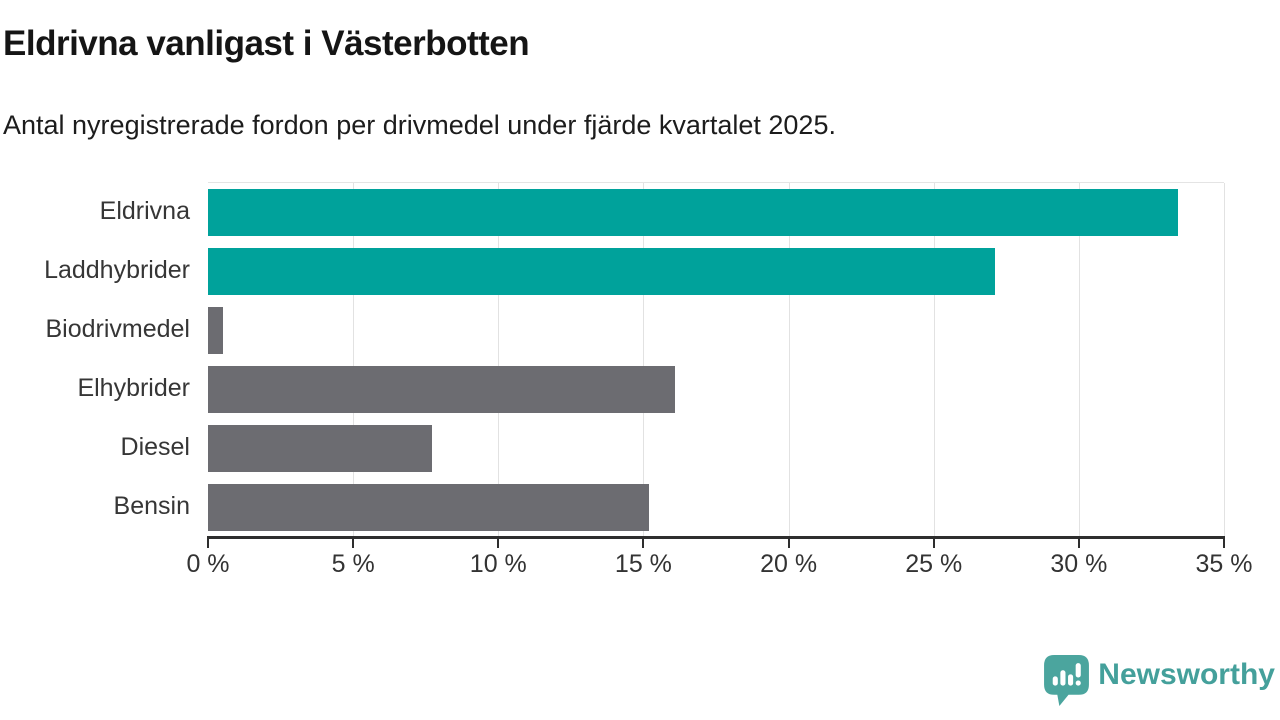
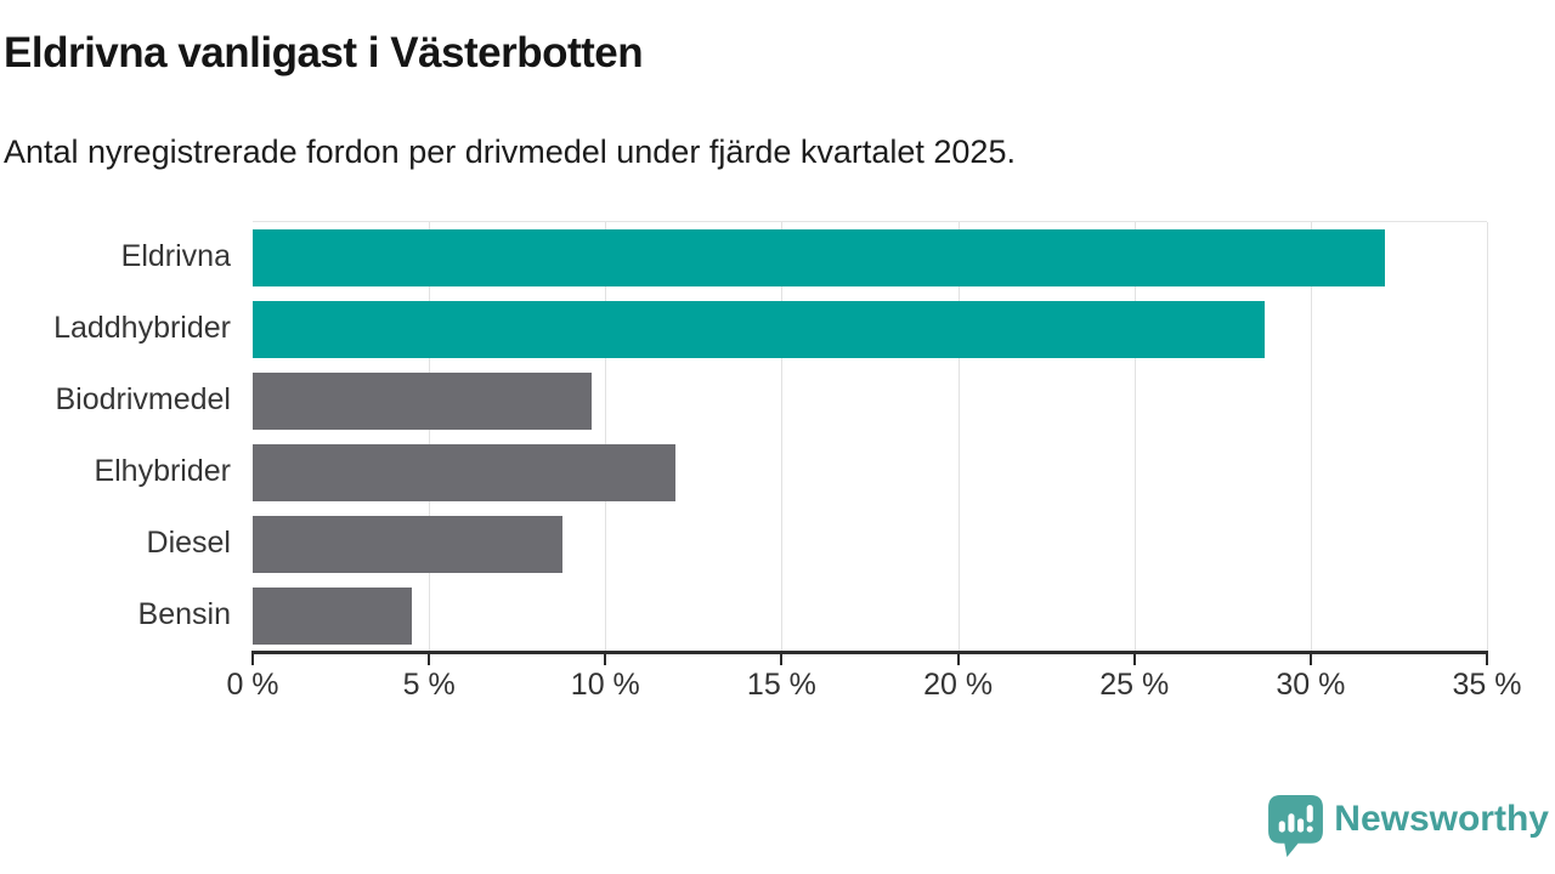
Eldrivna: 33.4% -> 32.1%
Laddhybrider: 27.1% -> 28.7%
Biodrivmedel: 0.5% -> 9.6%
Elhybrider: 16.1% -> 12.0%
Diesel: 7.7% -> 8.8%
Bensin: 15.2% -> 4.5%
